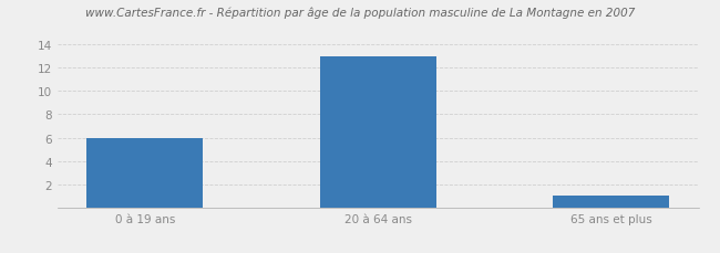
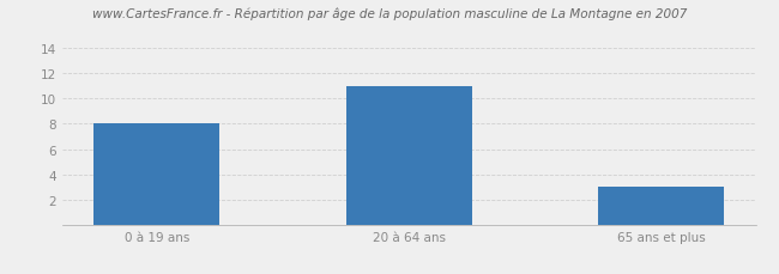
0 à 19 ans: 6 -> 8
20 à 64 ans: 13 -> 11
65 ans et plus: 1 -> 3
